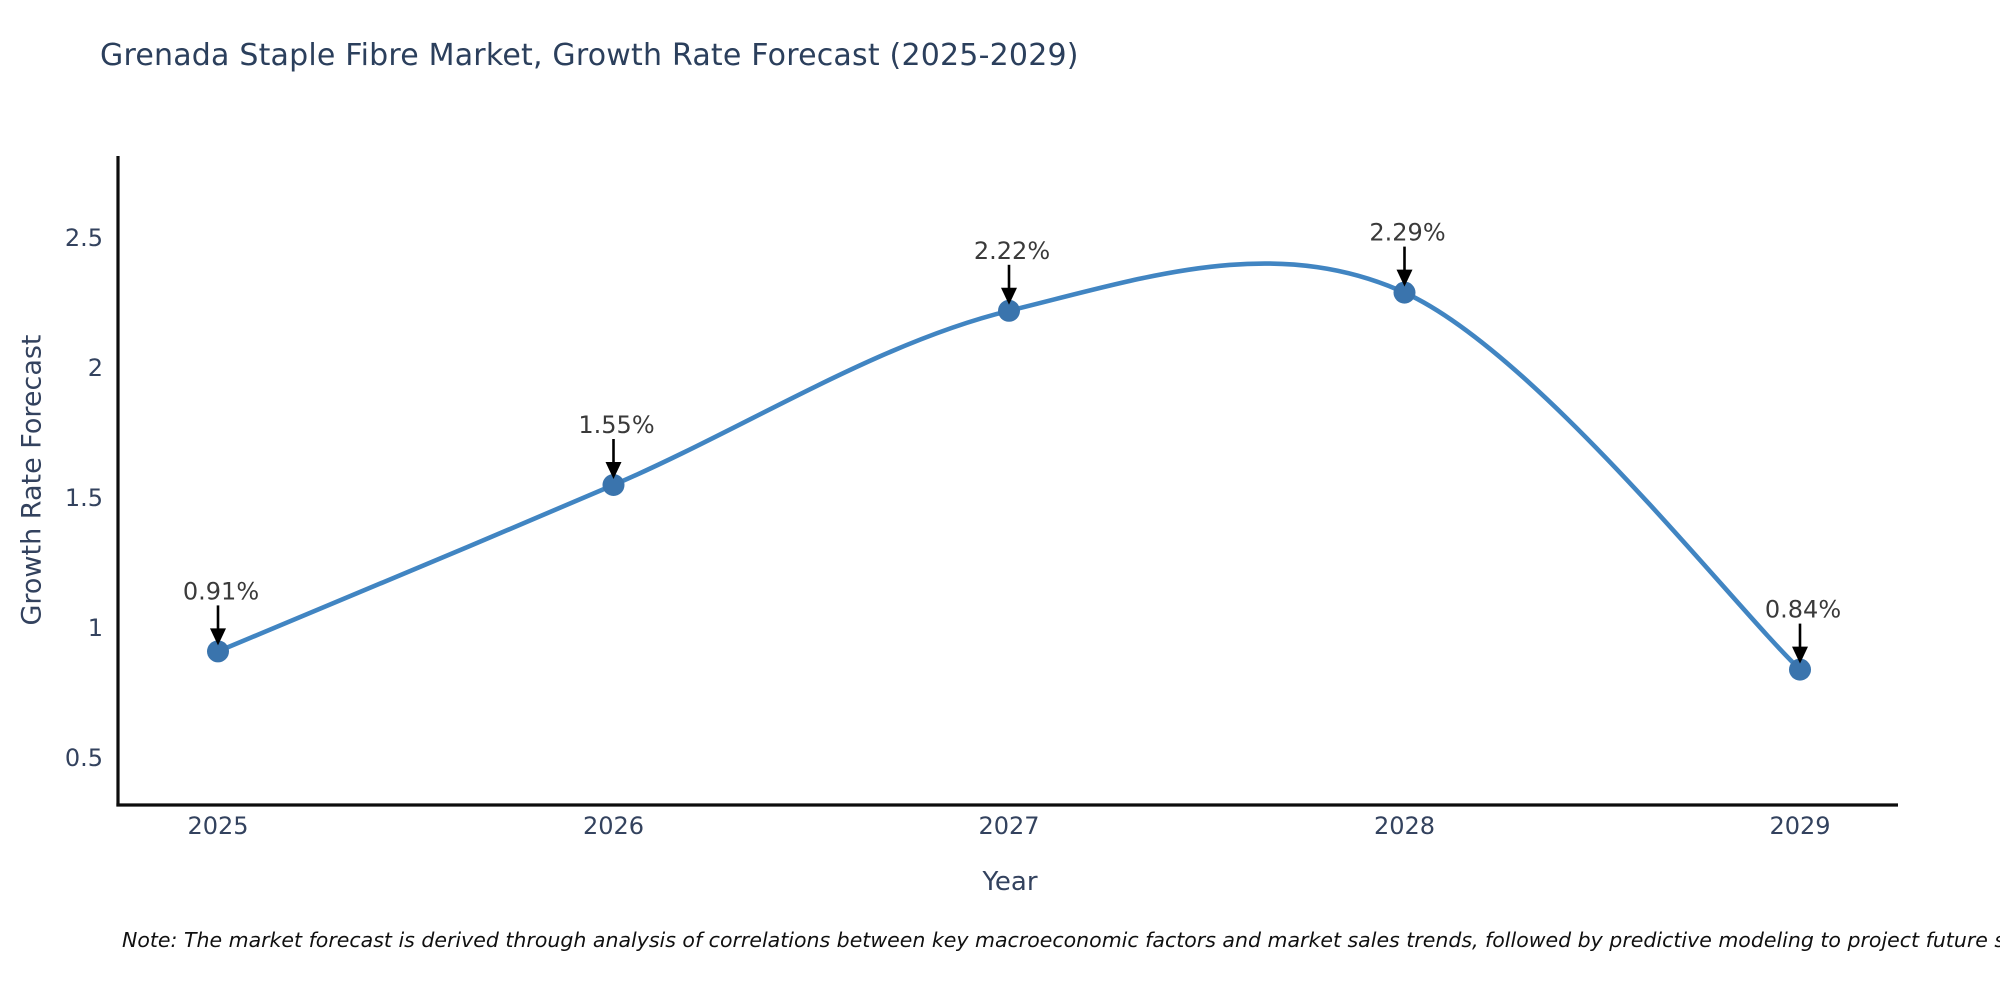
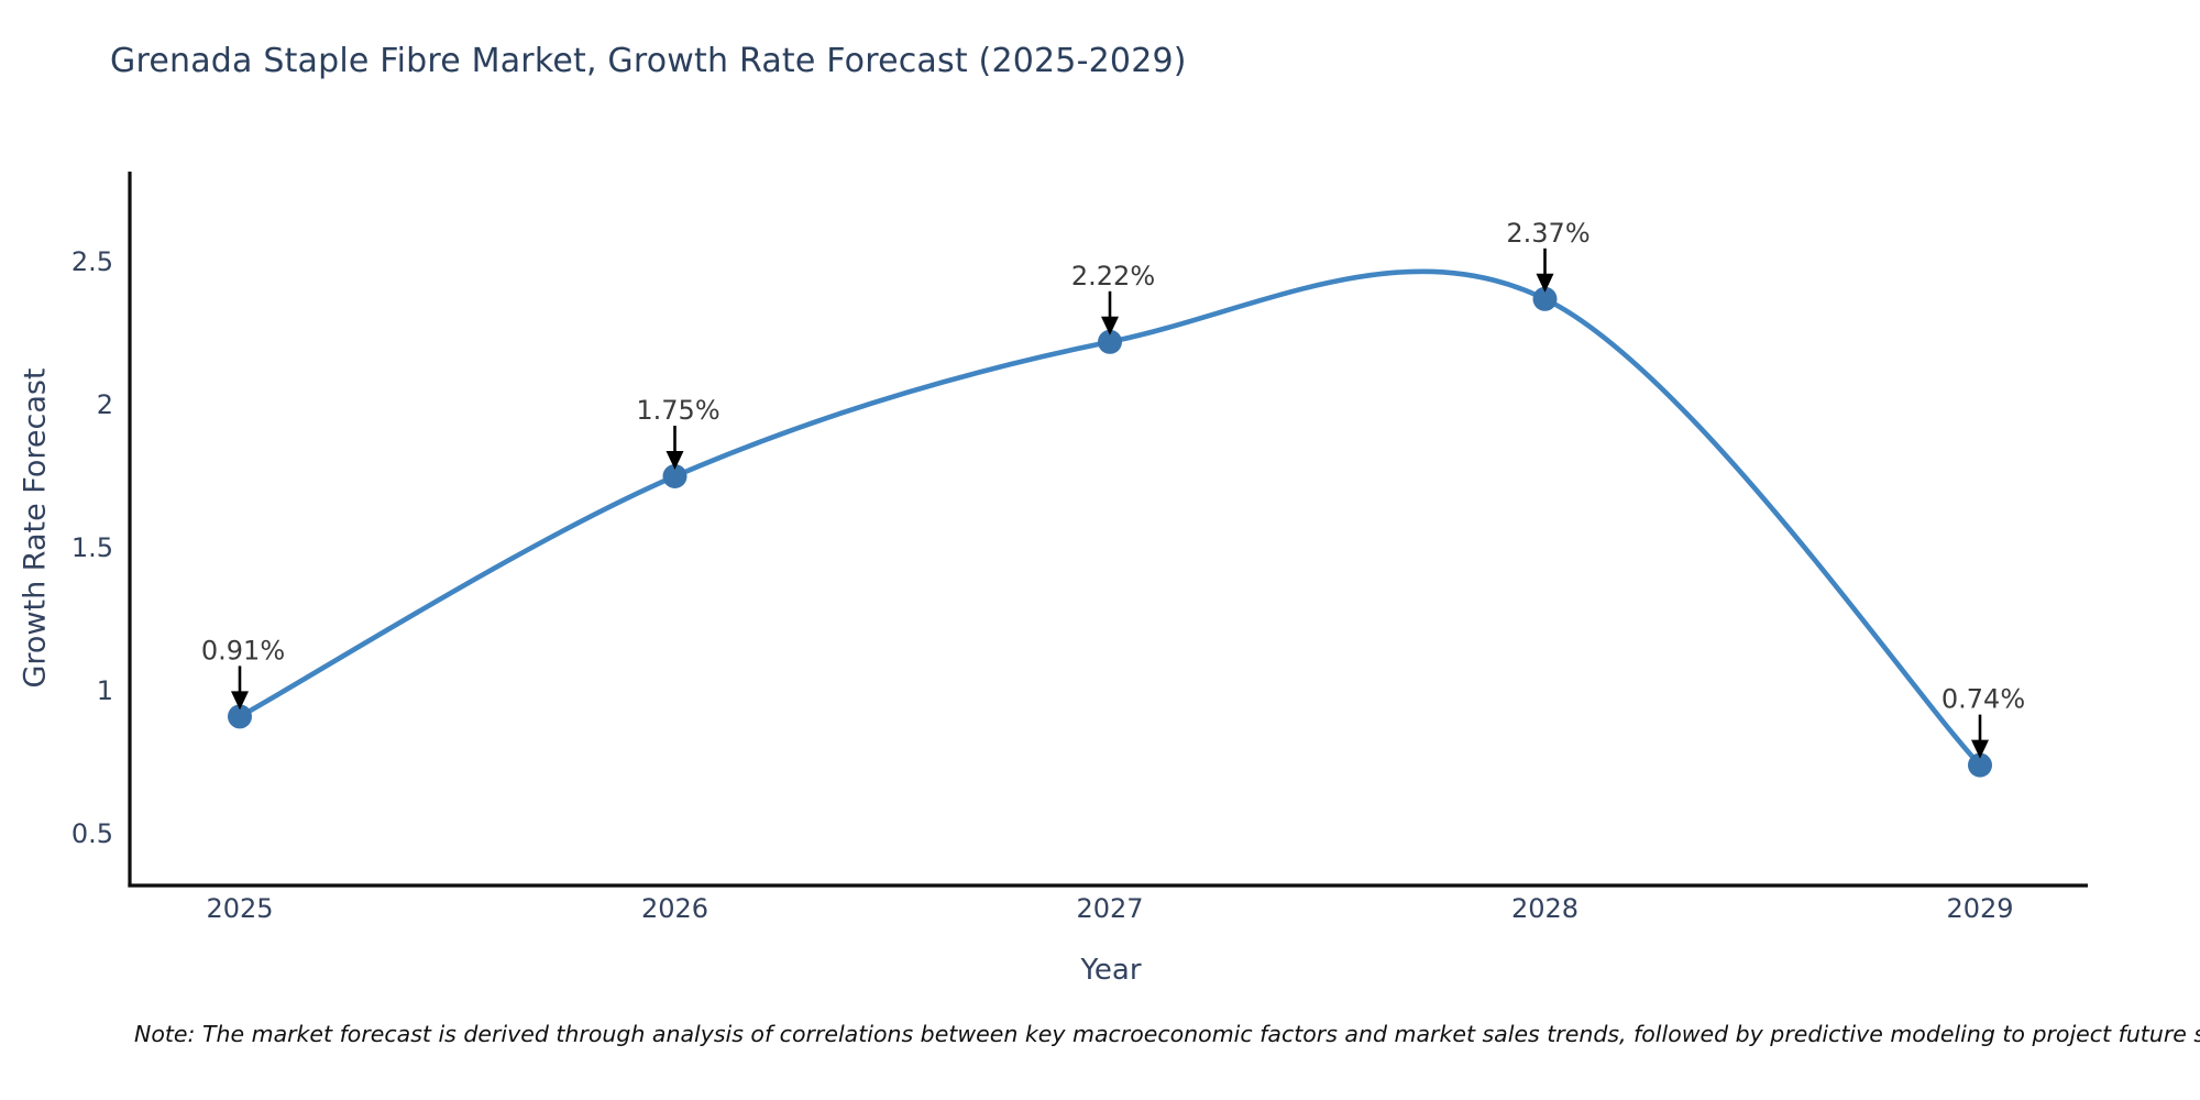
2026: 1.55% -> 1.75%
2028: 2.29% -> 2.37%
2029: 0.84% -> 0.74%
